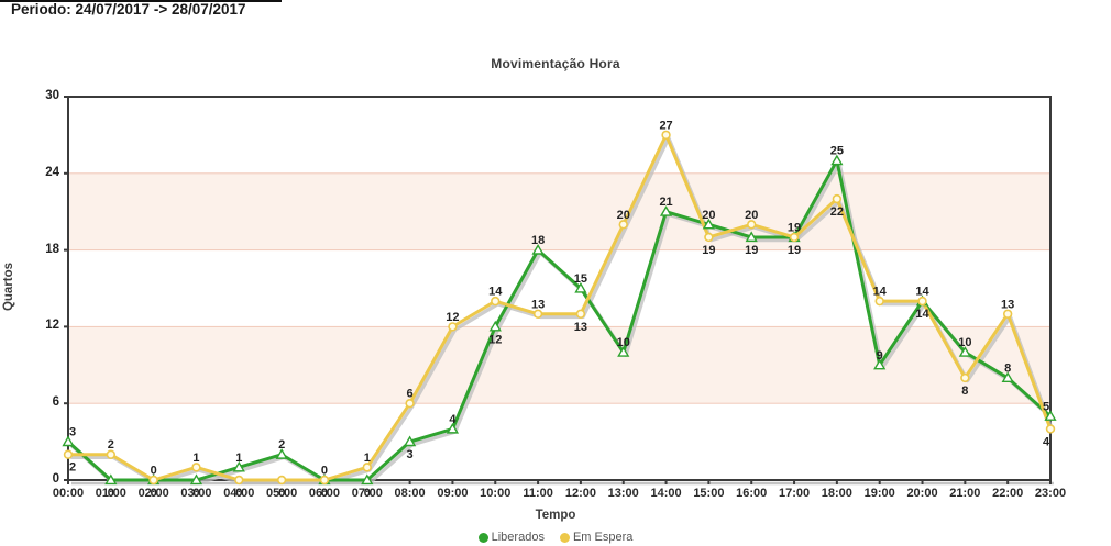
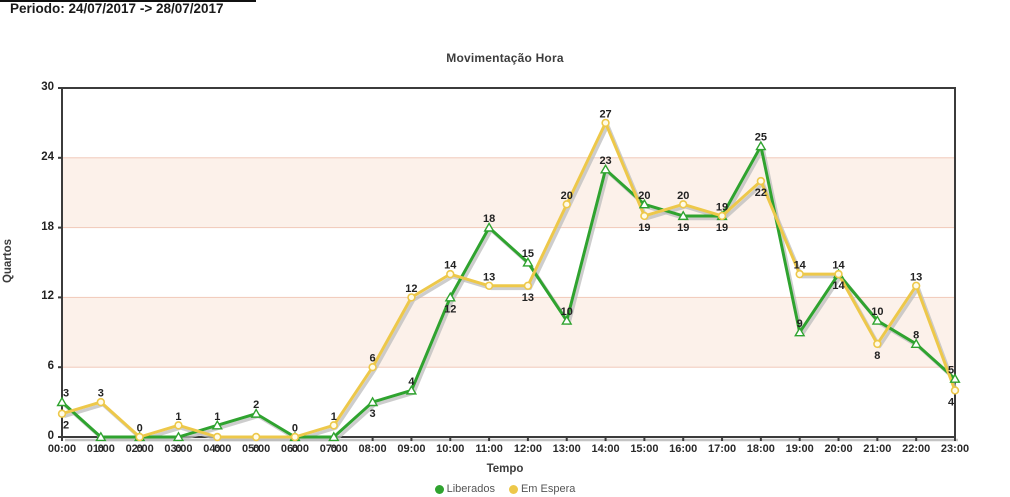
Em Espera/01:00: 2 -> 3
Liberados/14:00: 21 -> 23
